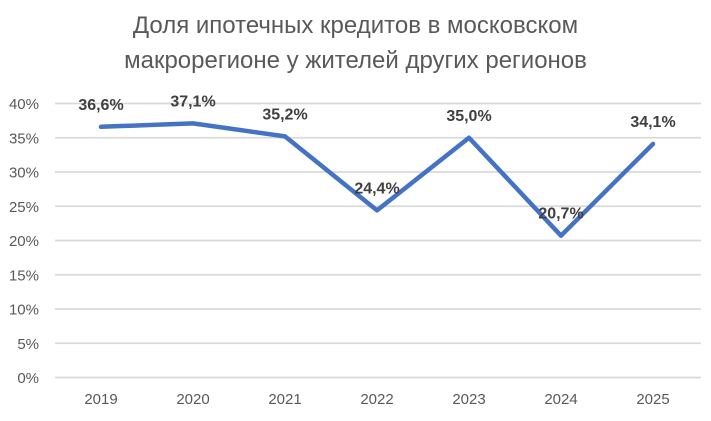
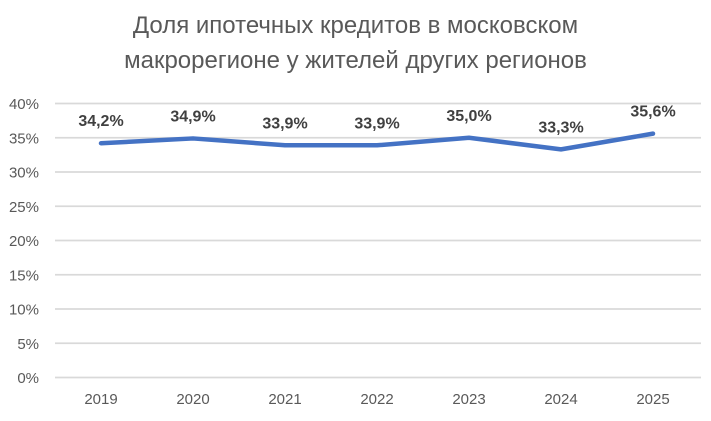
2019: 36,6% -> 34,2%
2020: 37,1% -> 34,9%
2021: 35,2% -> 33,9%
2022: 24,4% -> 33,9%
2024: 20,7% -> 33,3%
2025: 34,1% -> 35,6%
